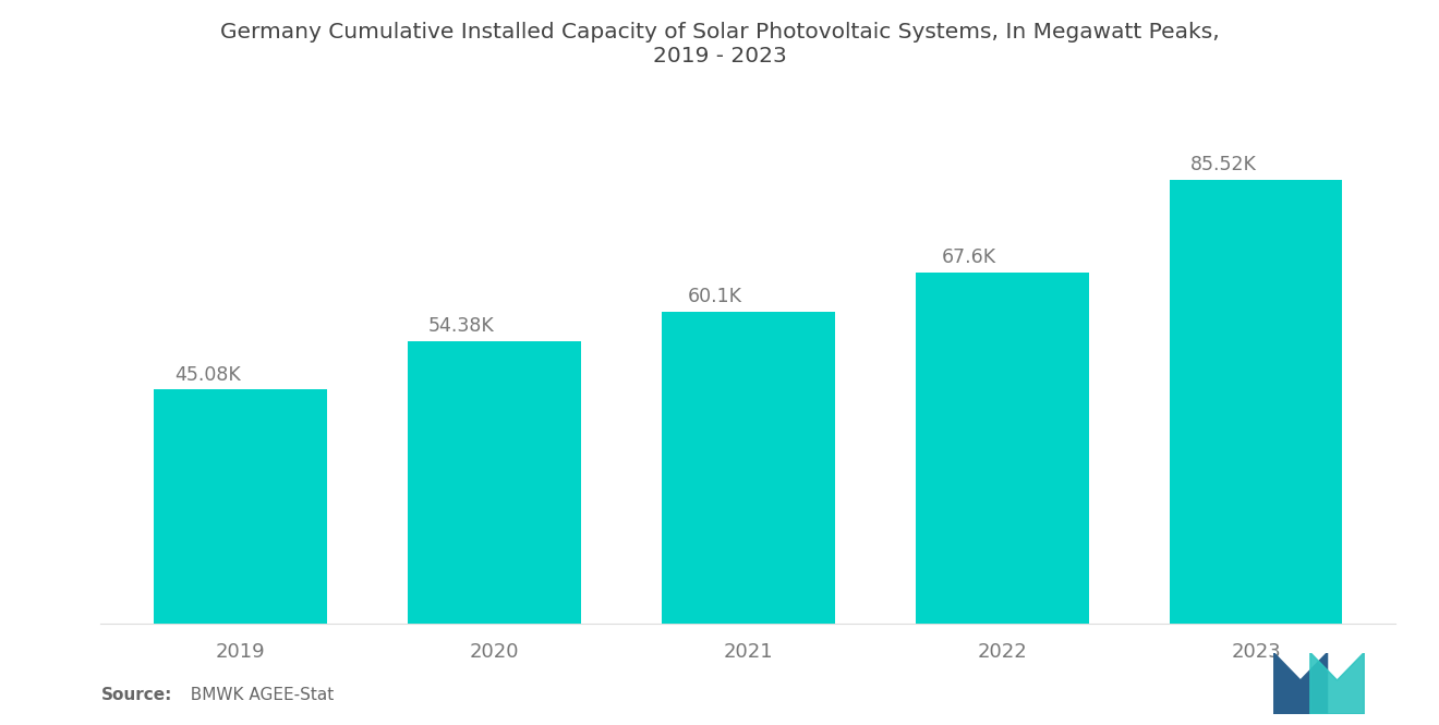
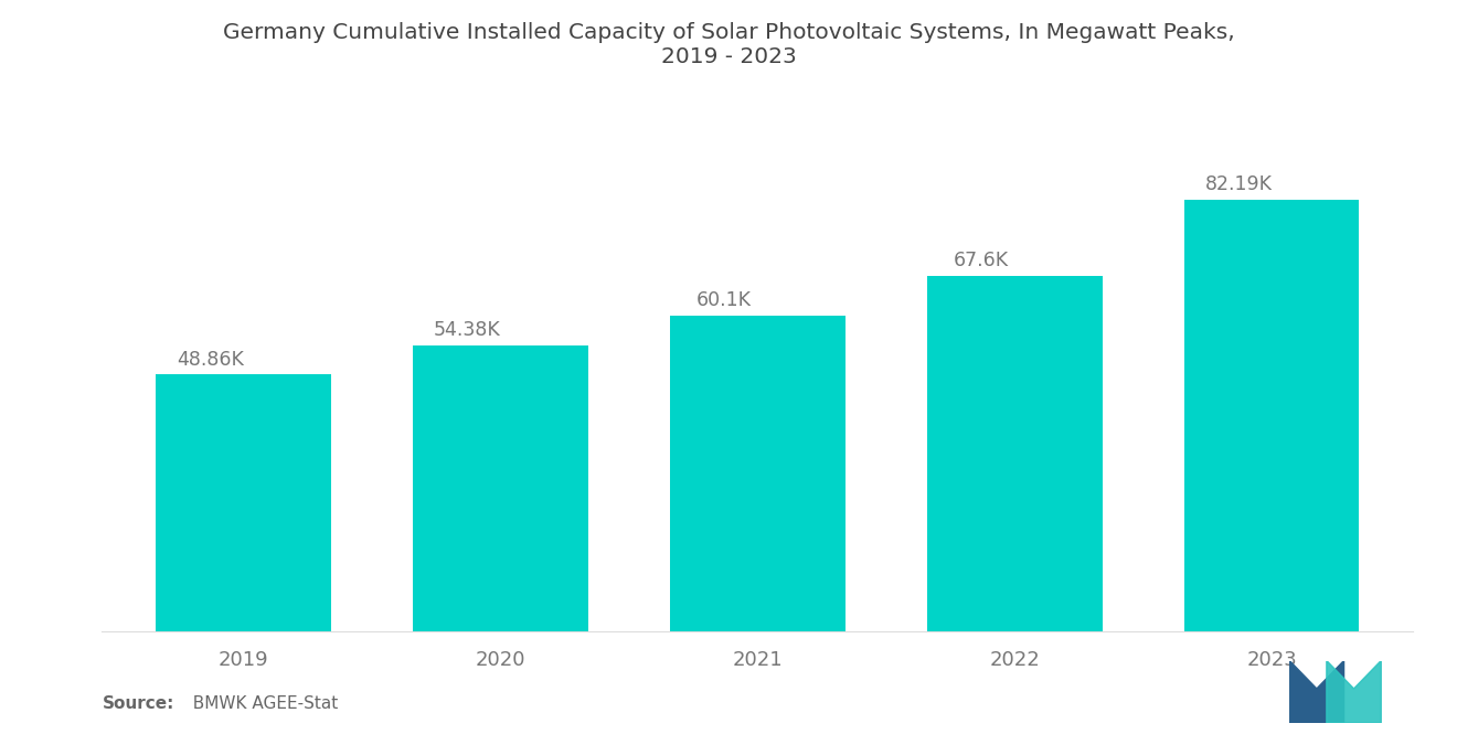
2019: 45.08K -> 48.86K
2023: 85.52K -> 82.19K
